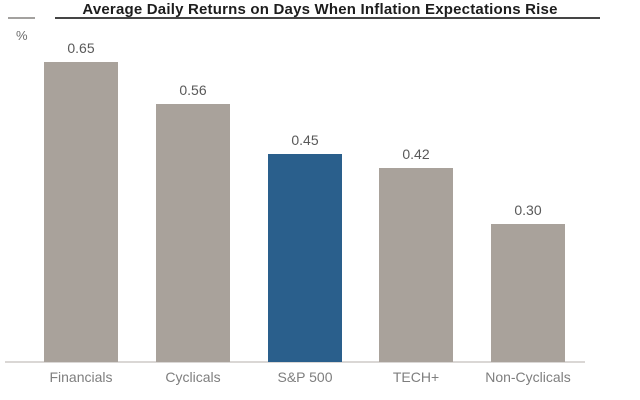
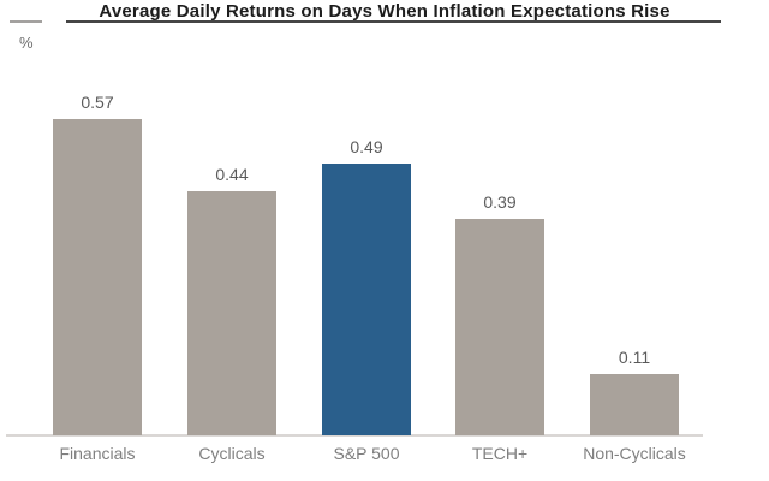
Financials: 0.65 -> 0.57
Cyclicals: 0.56 -> 0.44
S&P 500: 0.45 -> 0.49
TECH+: 0.42 -> 0.39
Non-Cyclicals: 0.30 -> 0.11
